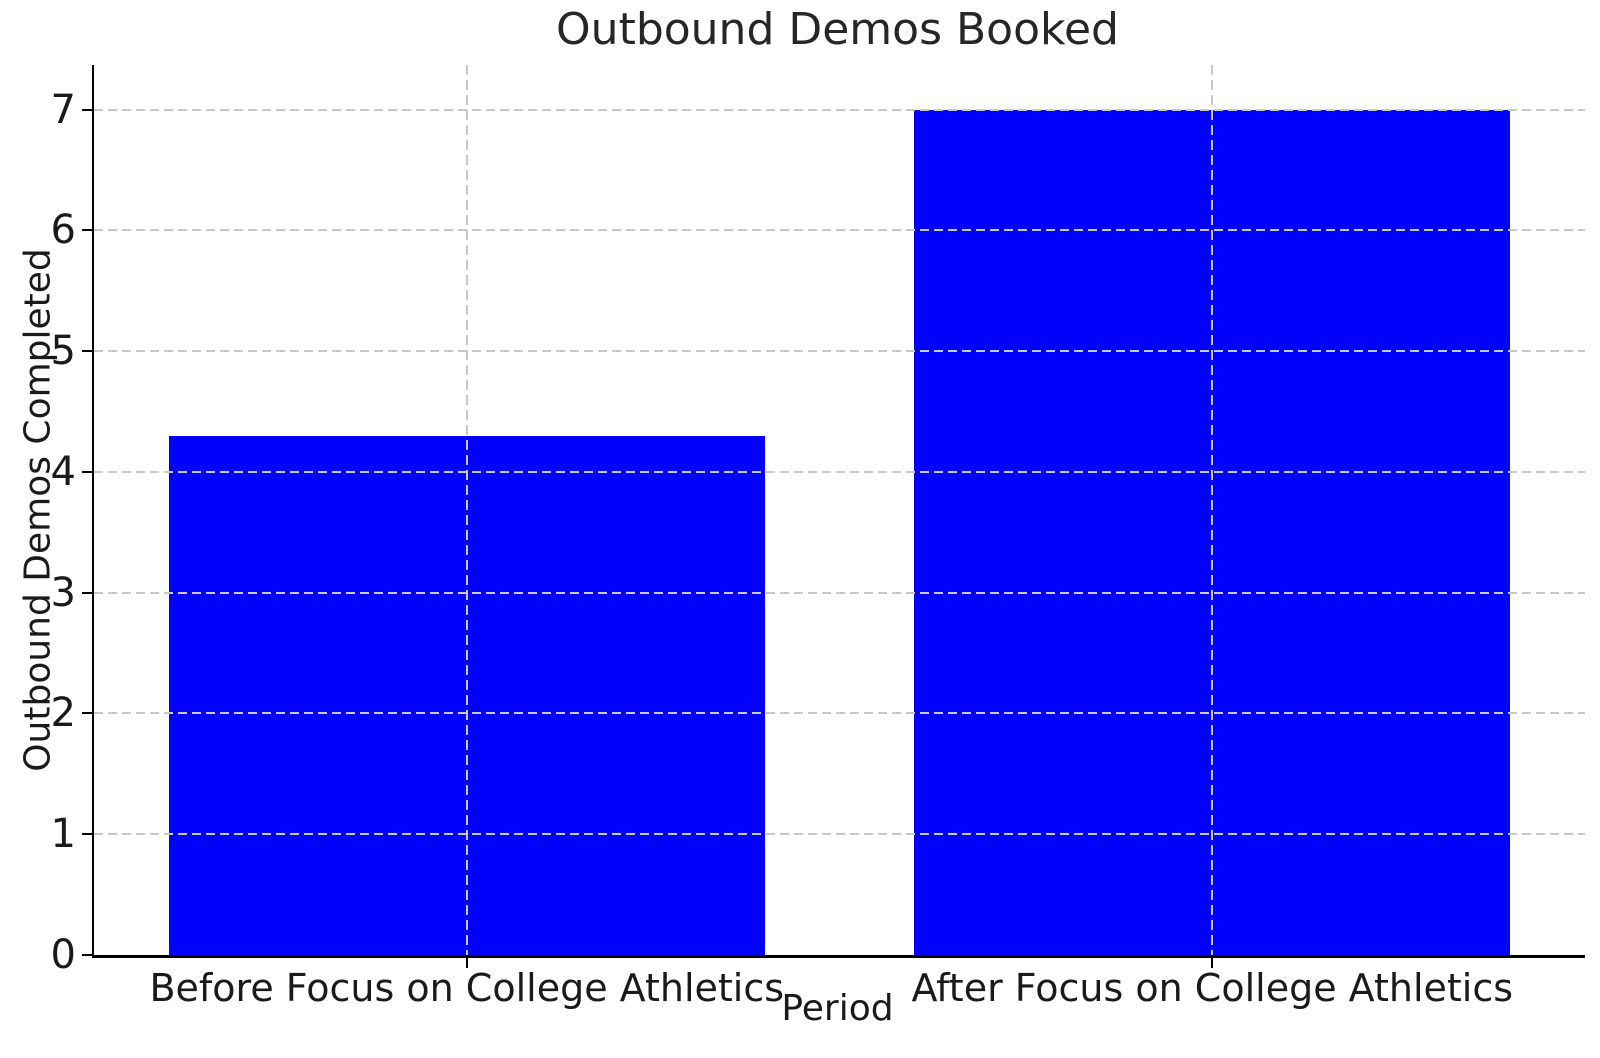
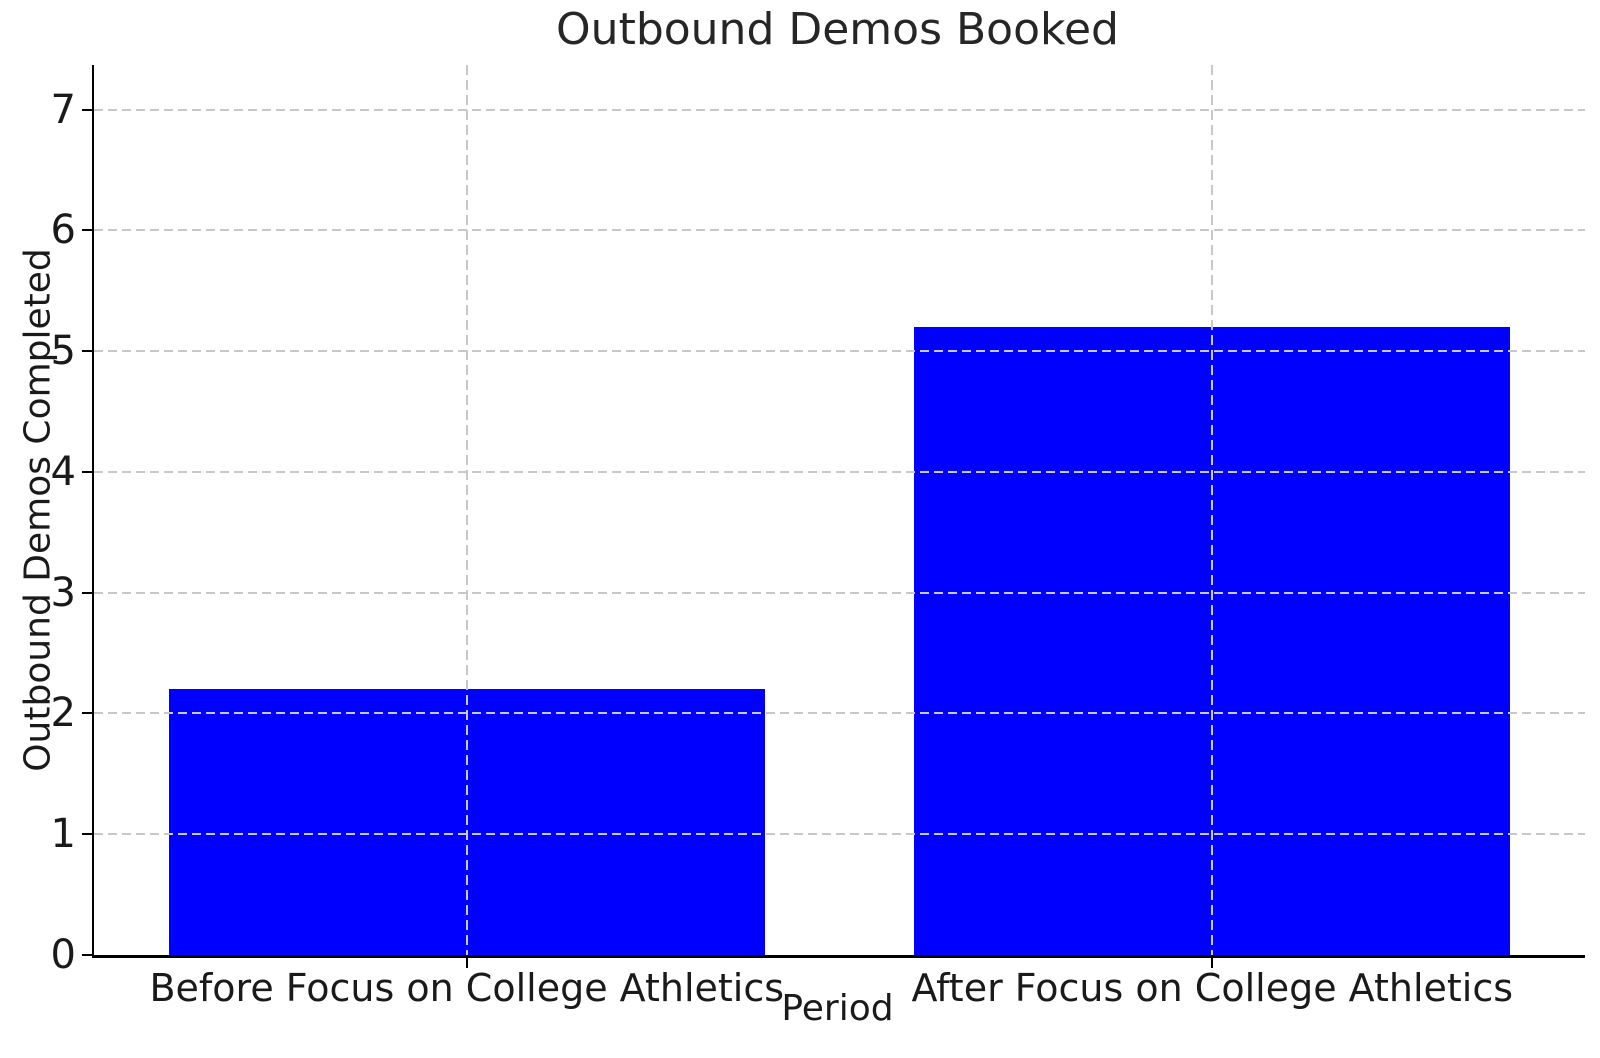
Before Focus on College Athletics: 4.3 -> 2.2
After Focus on College Athletics: 7.0 -> 5.2
